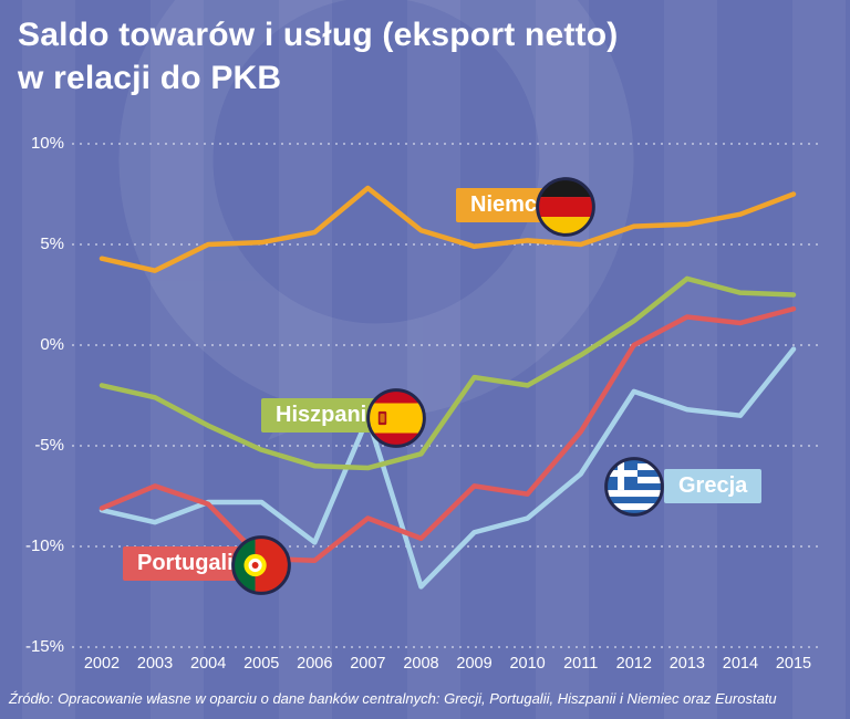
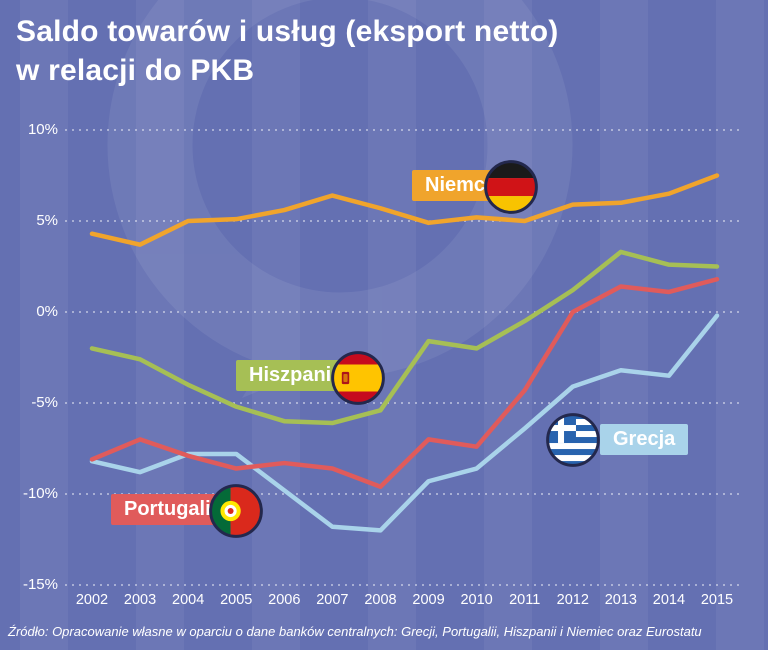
Portugalia/2005: -10.6% -> -8.6%
Portugalia/2006: -10.7% -> -8.3%
Niemcy/2007: 7.8% -> 6.4%
Grecja/2007: -3.6% -> -11.8%
Grecja/2012: -2.3% -> -4.1%
